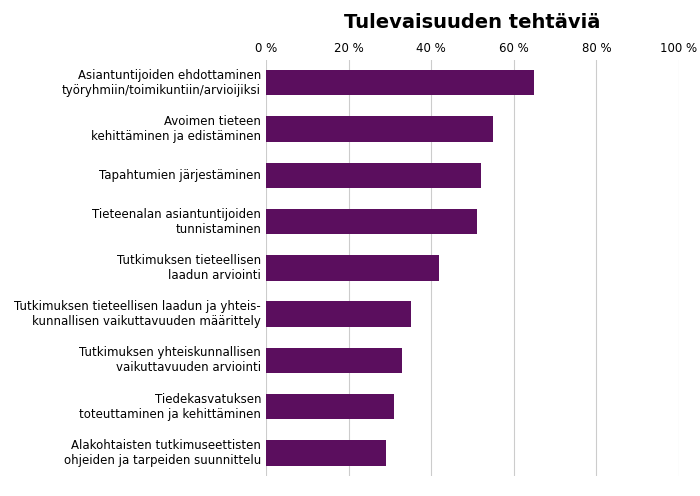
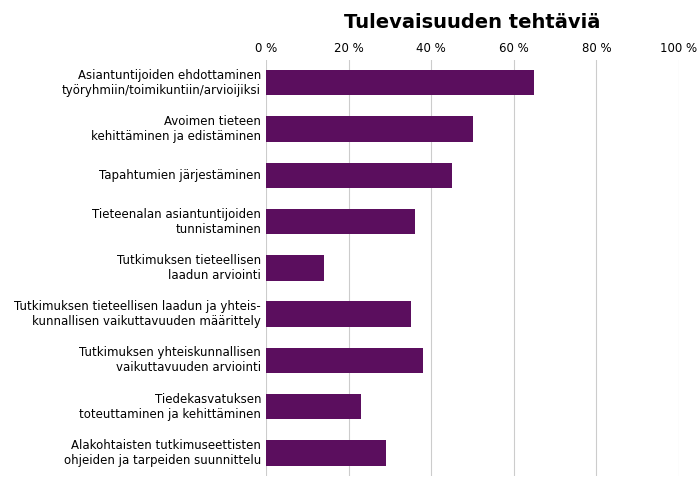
Avoimen tieteen kehittäminen ja edistäminen: 55 % -> 50 %
Tapahtumien järjestäminen: 52 % -> 45 %
Tieteenalan asiantuntijoiden tunnistaminen: 51 % -> 36 %
Tutkimuksen tieteellisen laadun arviointi: 42 % -> 14 %
Tutkimuksen yhteiskunnallisen vaikuttavuuden arviointi: 33 % -> 38 %
Tiedekasvatuksen toteuttaminen ja kehittäminen: 31 % -> 23 %
